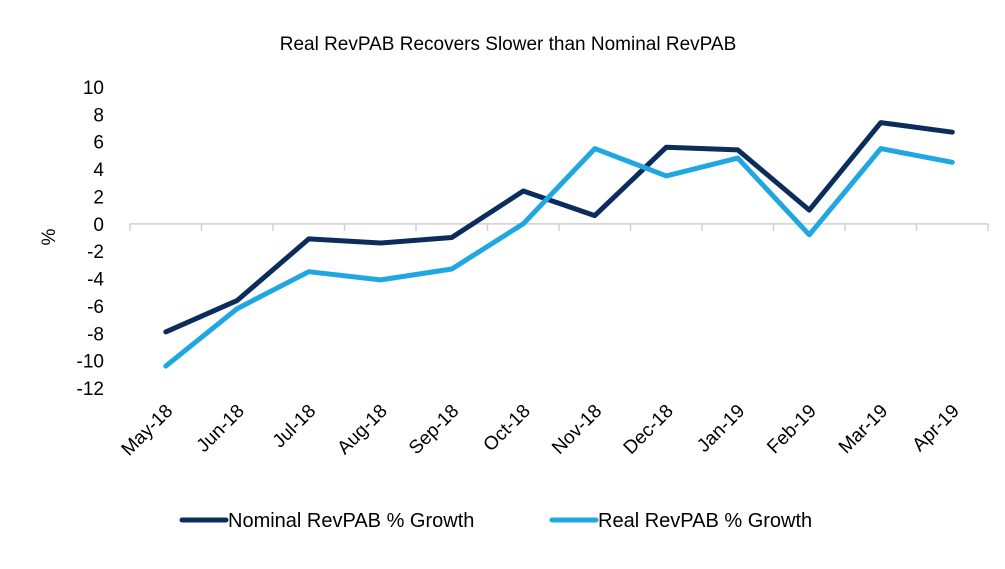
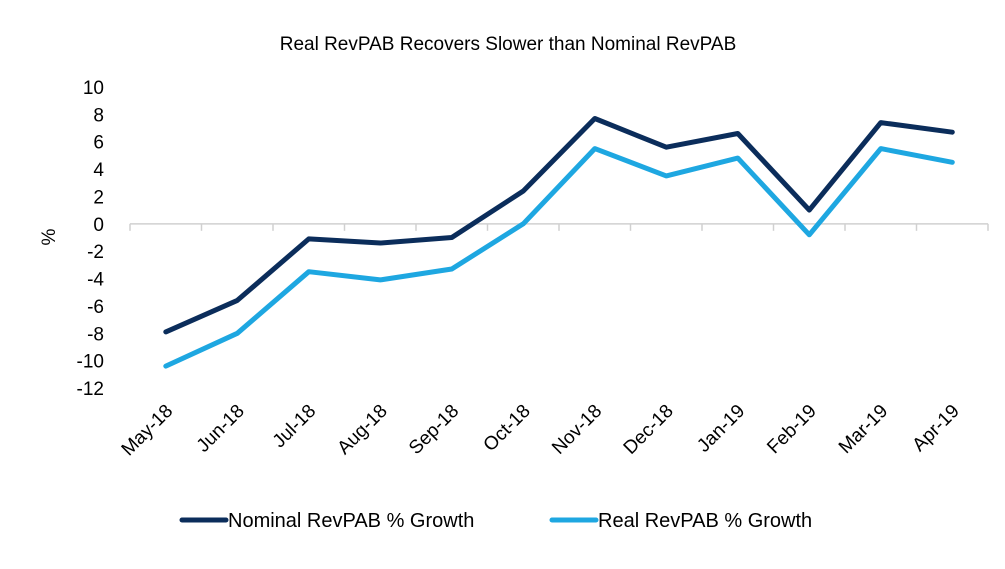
Real RevPAB % Growth/Jun-18: -6.2 -> -8.0
Nominal RevPAB % Growth/Nov-18: 0.6 -> 7.7
Nominal RevPAB % Growth/Jan-19: 5.4 -> 6.6
